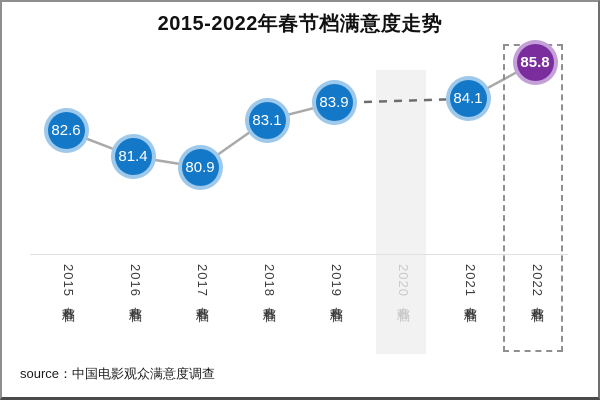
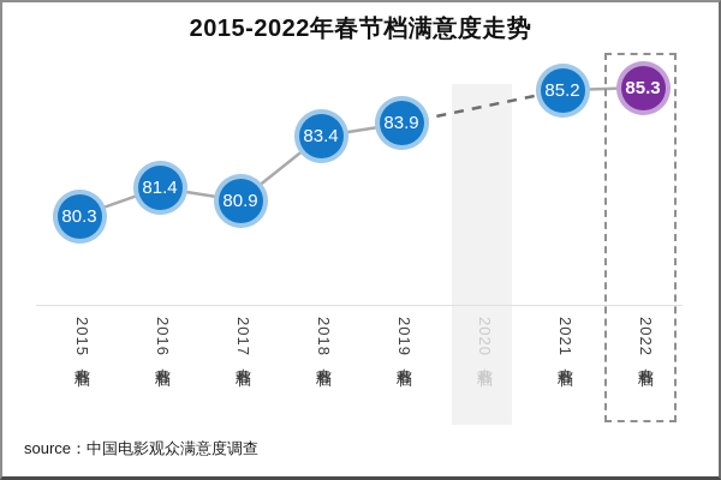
2015春节档: 82.6 -> 80.3
2018春节档: 83.1 -> 83.4
2021春节档: 84.1 -> 85.2
2022春节档: 85.8 -> 85.3
